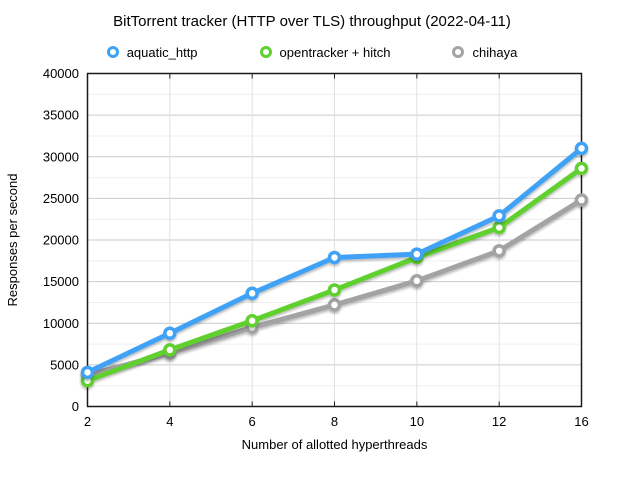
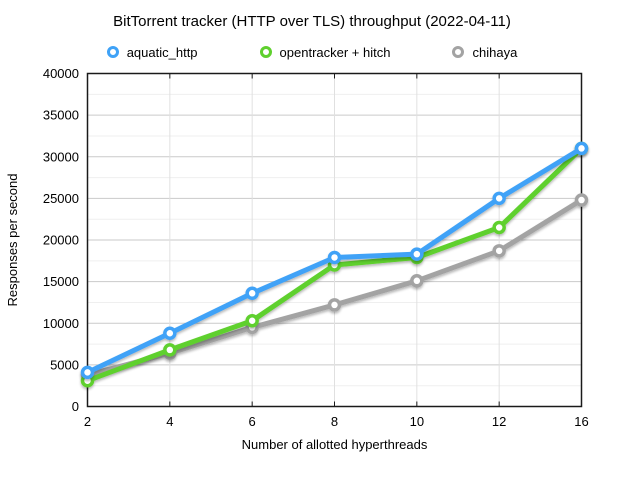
opentracker + hitch/8: 14000 -> 17000
aquatic_http/12: 23000 -> 25000
opentracker + hitch/16: 29000 -> 31000
